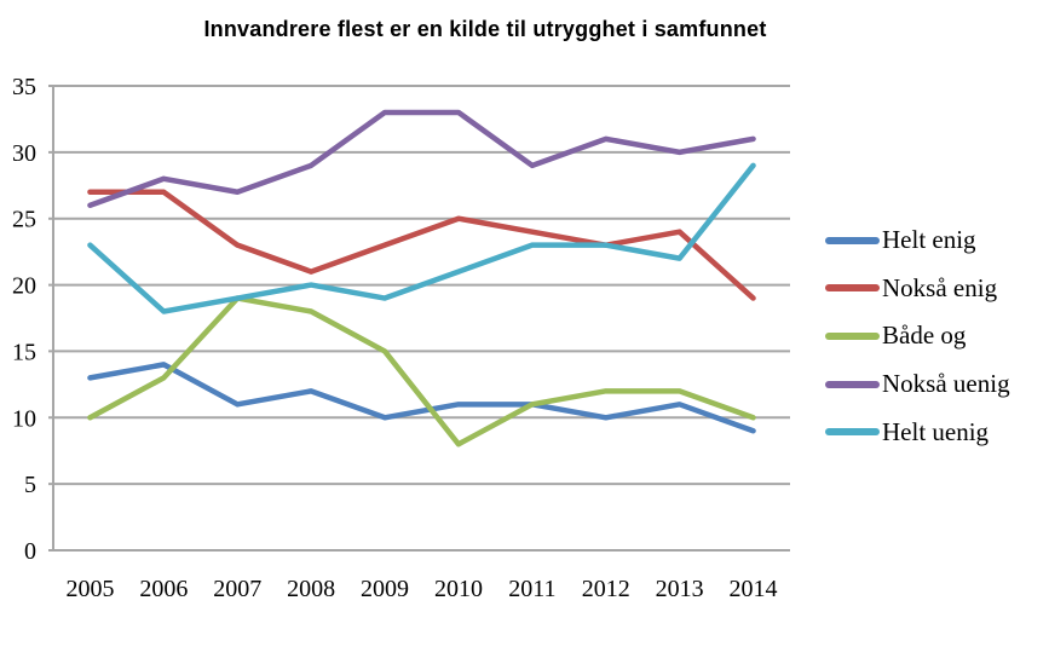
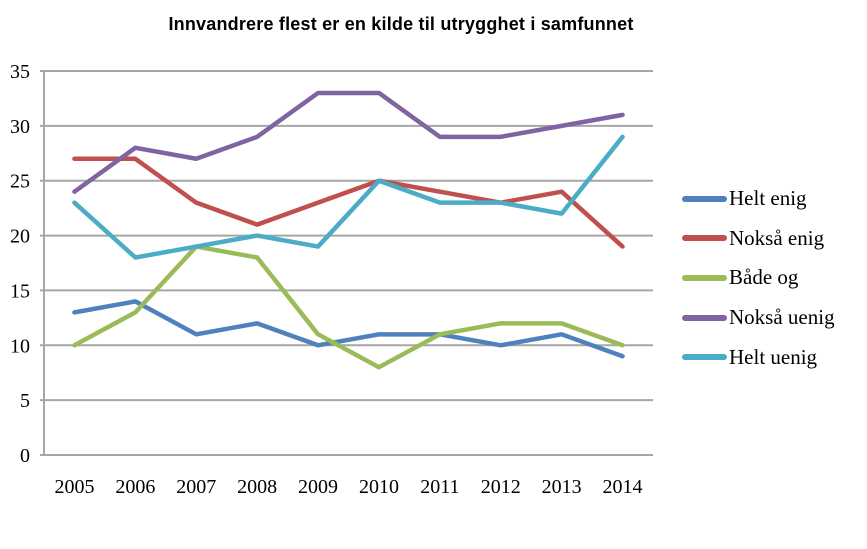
Nokså uenig/2005: 26 -> 24
Både og/2009: 15 -> 11
Helt uenig/2010: 21 -> 25
Nokså uenig/2012: 31 -> 29
